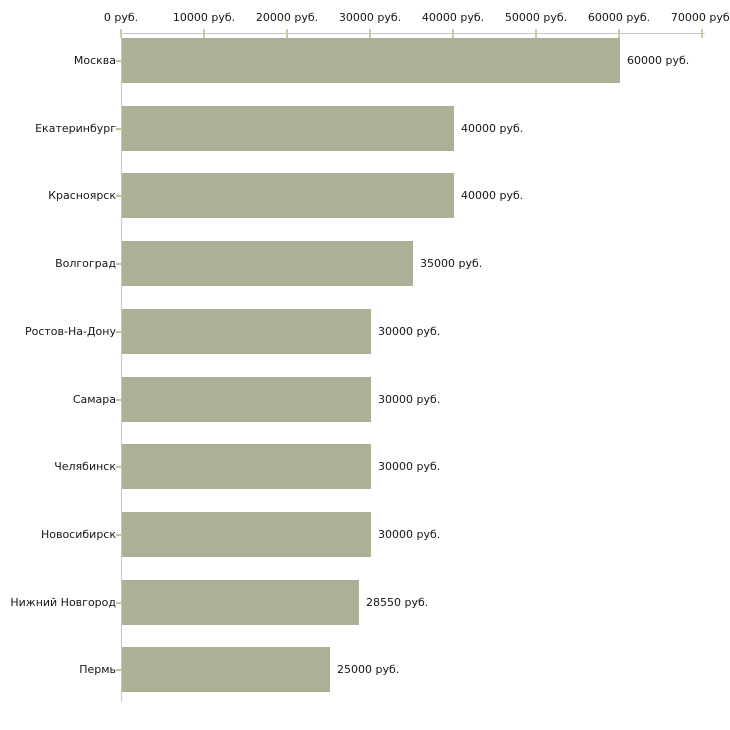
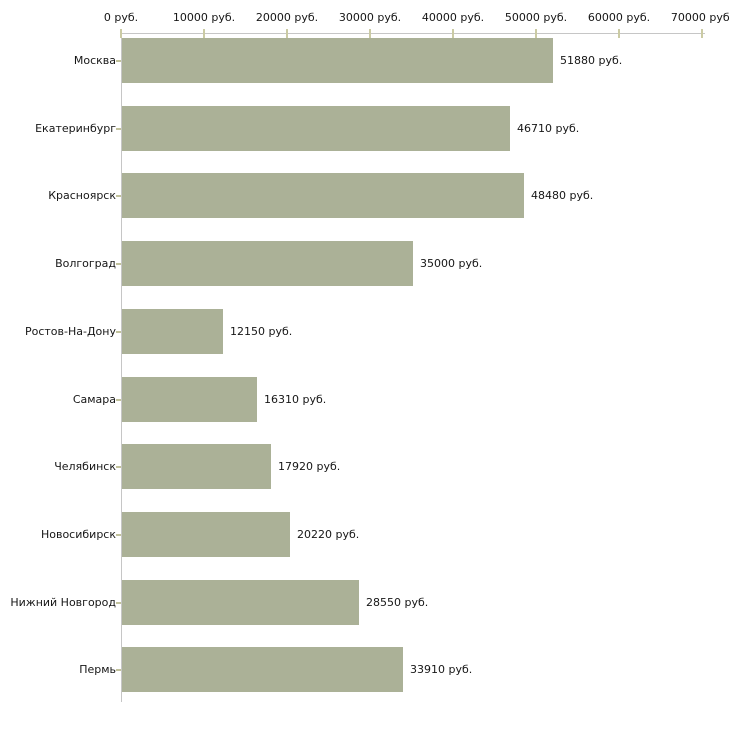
Москва: 60000 -> 51880
Екатеринбург: 40000 -> 46710
Красноярск: 40000 -> 48480
Ростов-На-Дону: 30000 -> 12150
Самара: 30000 -> 16310
Челябинск: 30000 -> 17920
Новосибирск: 30000 -> 20220
Пермь: 25000 -> 33910
